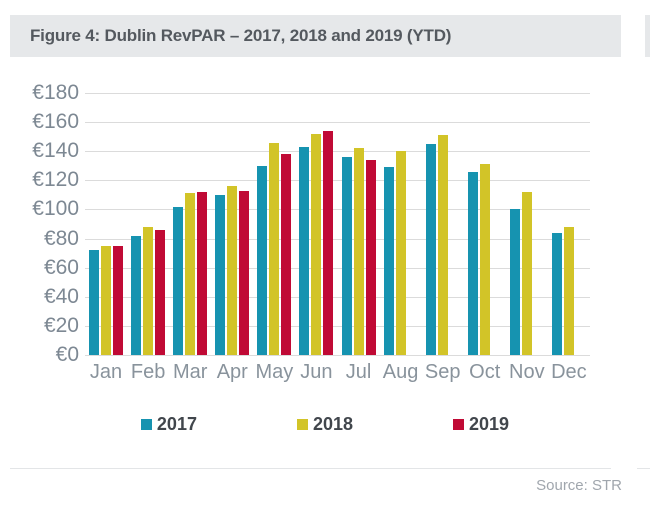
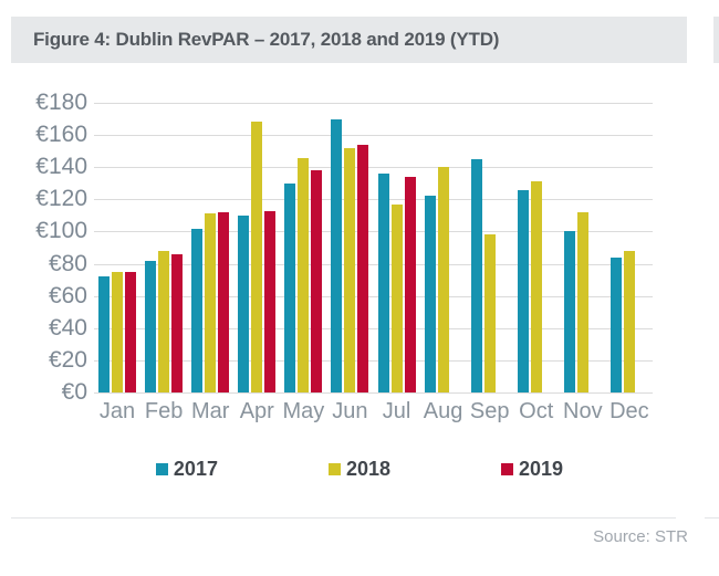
2018/Apr: €116 -> €168
2017/Jun: €143 -> €170
2018/Jul: €142 -> €117
2017/Aug: €129 -> €122
2018/Sep: €151 -> €98
